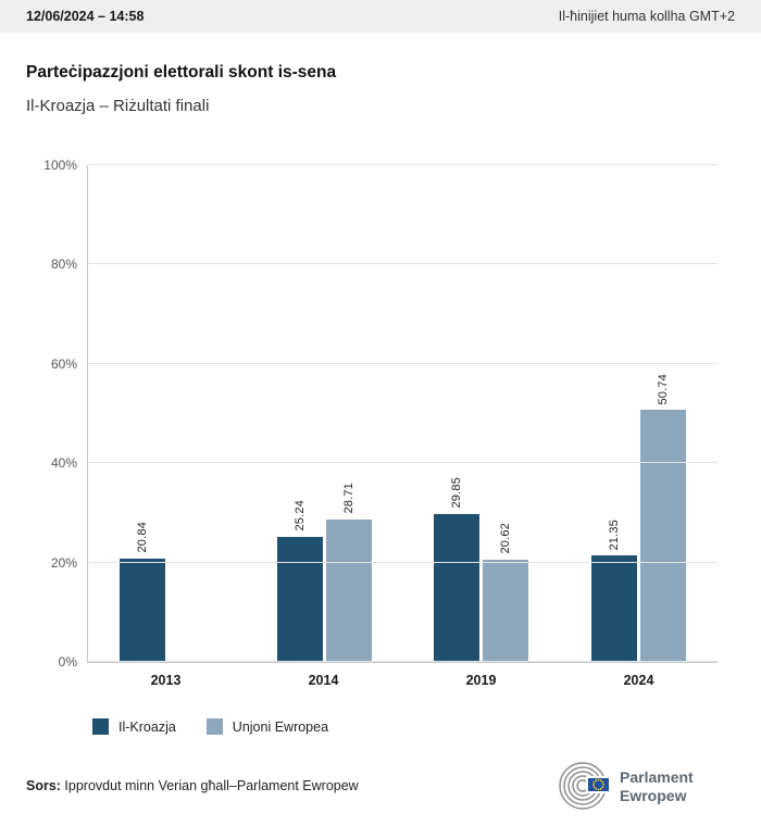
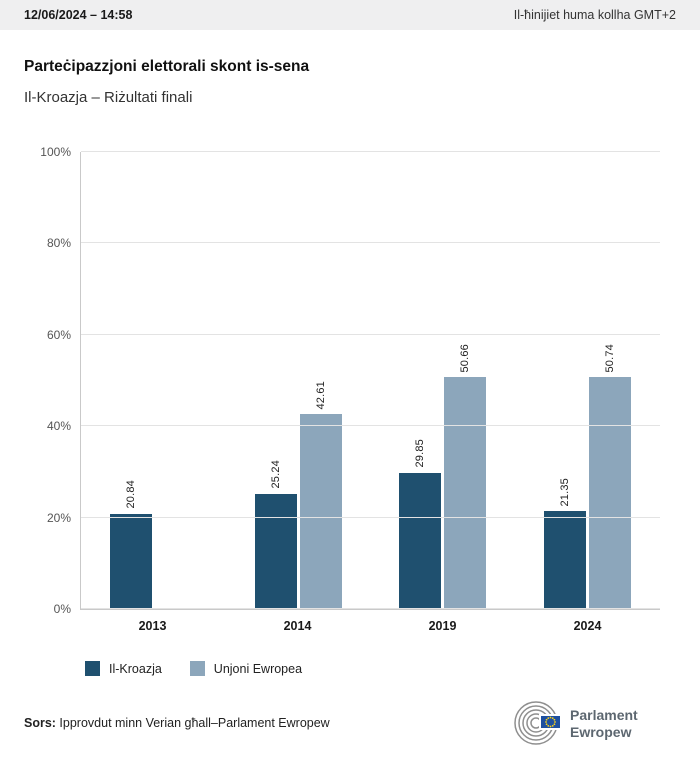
Unjoni Ewropea/2014: 28.71 -> 42.61
Unjoni Ewropea/2019: 20.62 -> 50.66
